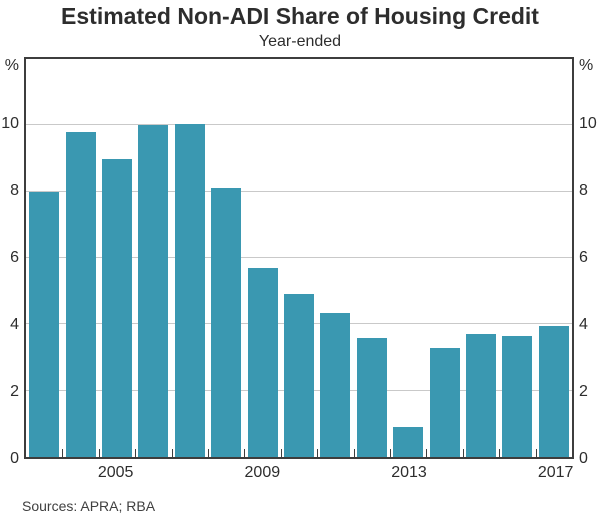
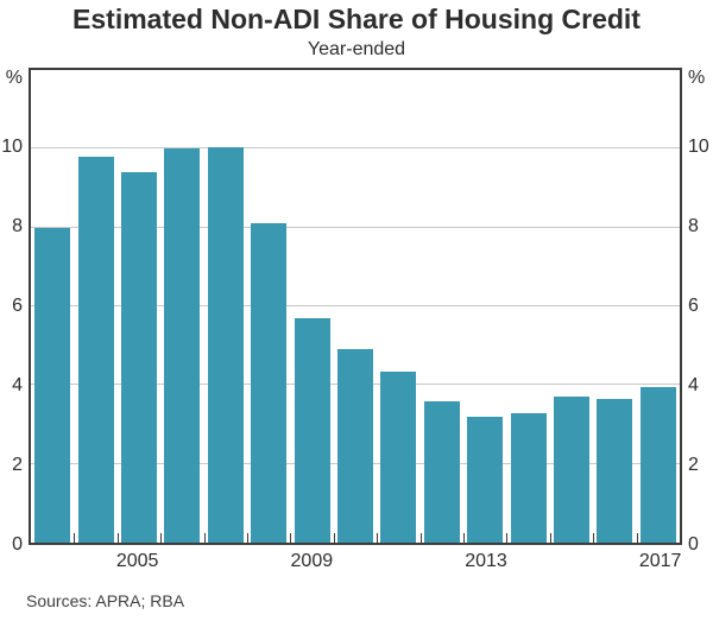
2005: 9.0 -> 9.4
2013: 0.9 -> 3.2
